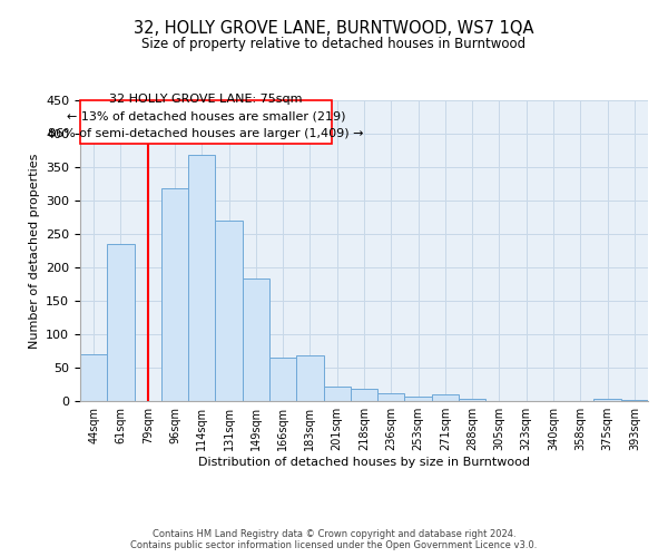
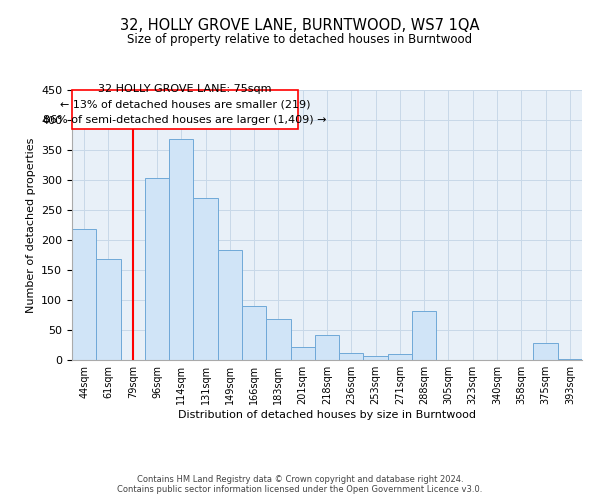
44sqm: 70 -> 218
61sqm: 235 -> 168
96sqm: 318 -> 304
166sqm: 65 -> 90
218sqm: 18 -> 42
288sqm: 4 -> 82
375sqm: 4 -> 28
